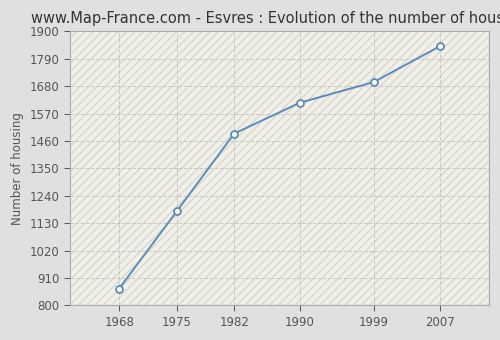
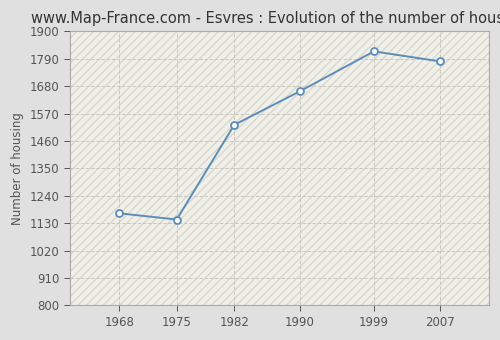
1968: 868 -> 1170
1975: 1178 -> 1145
1982: 1490 -> 1525
1990: 1614 -> 1660
1999: 1697 -> 1820
2007: 1840 -> 1780
